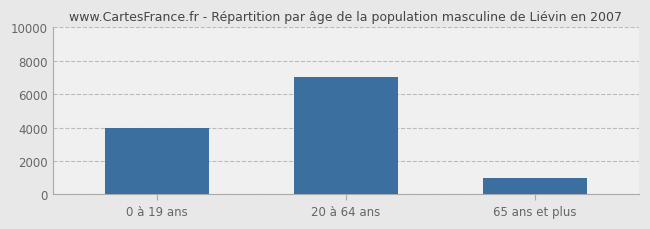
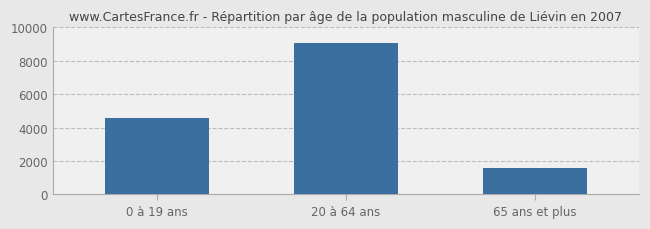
0 à 19 ans: 4000 -> 4600
20 à 64 ans: 7000 -> 9000
65 ans et plus: 1000 -> 1600
